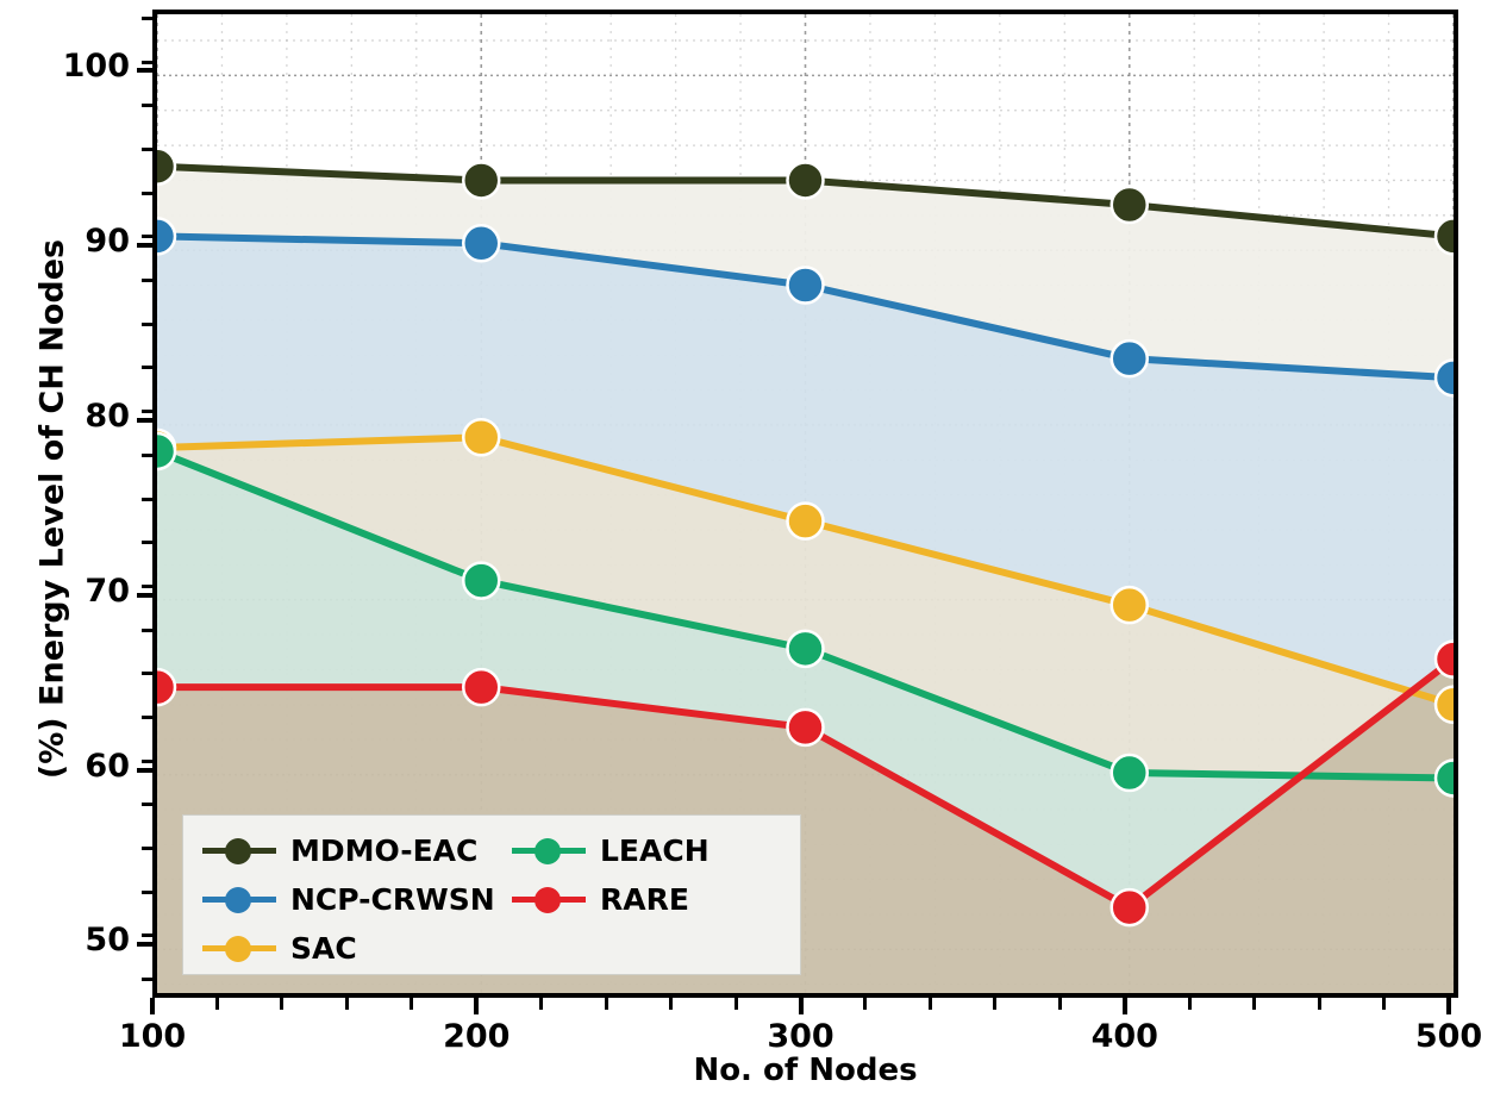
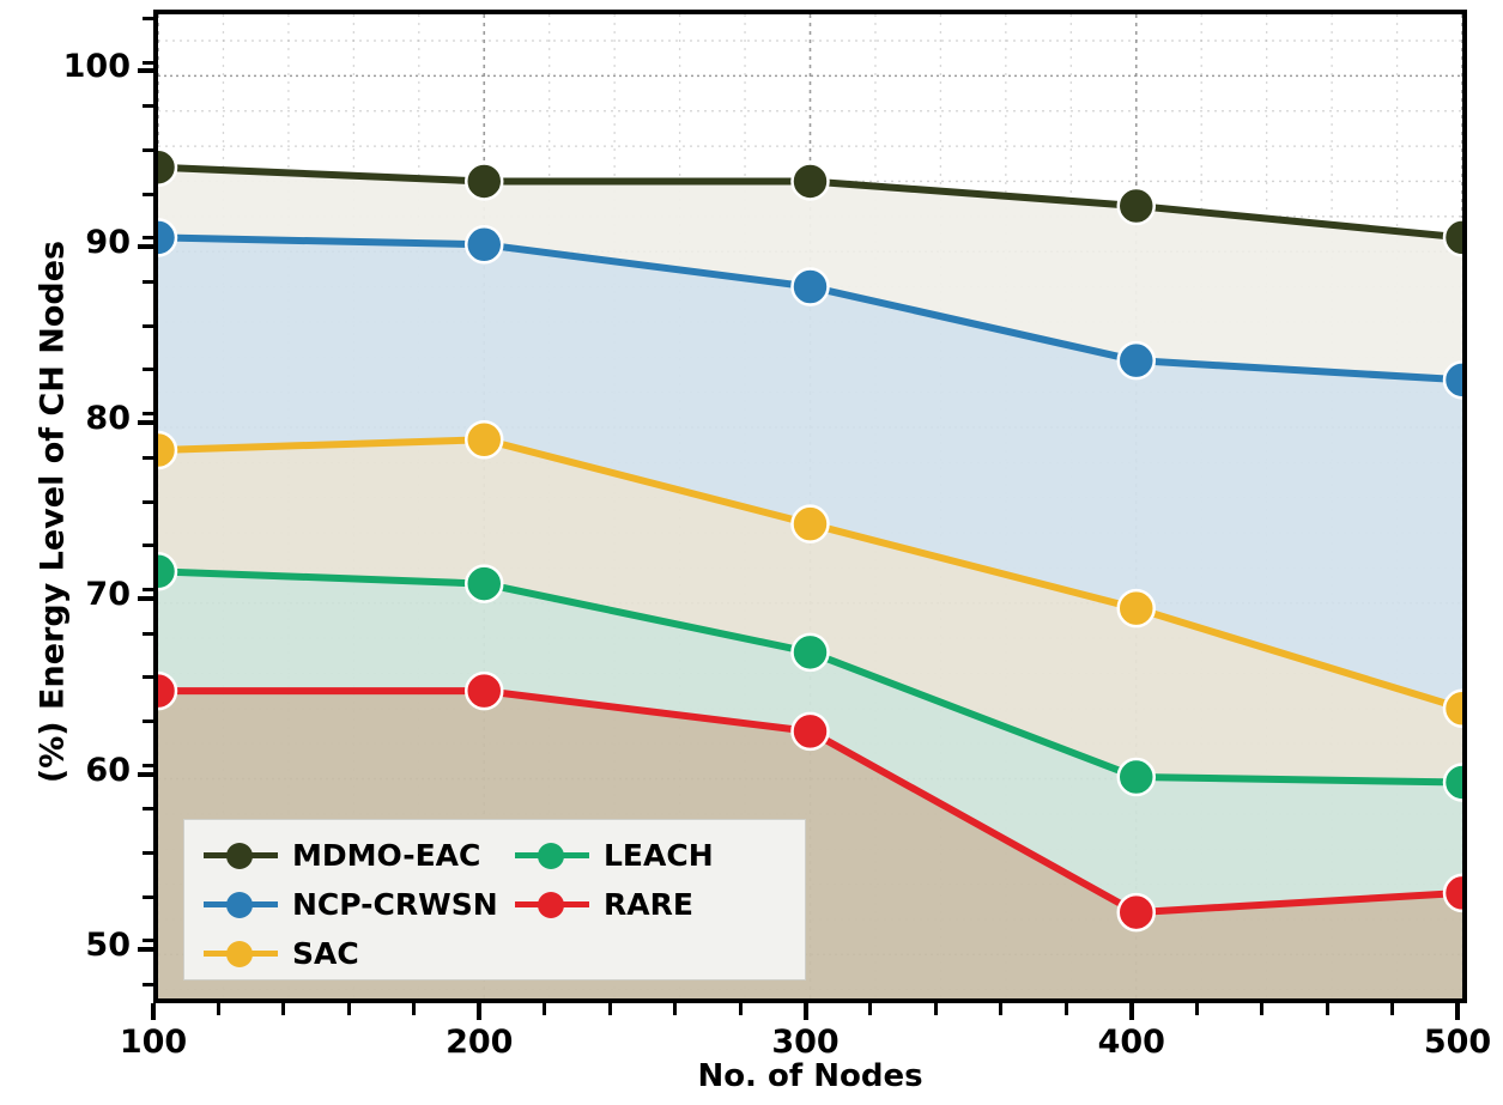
LEACH/100: 78.5 -> 71.8
RARE/500: 66.6 -> 53.5
